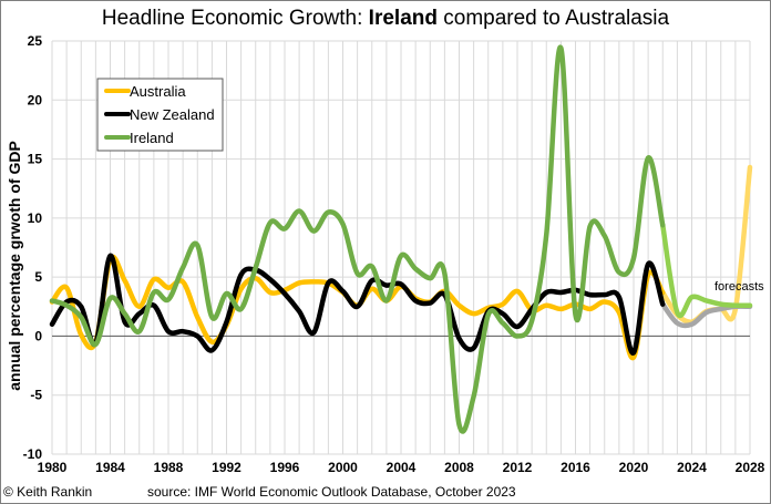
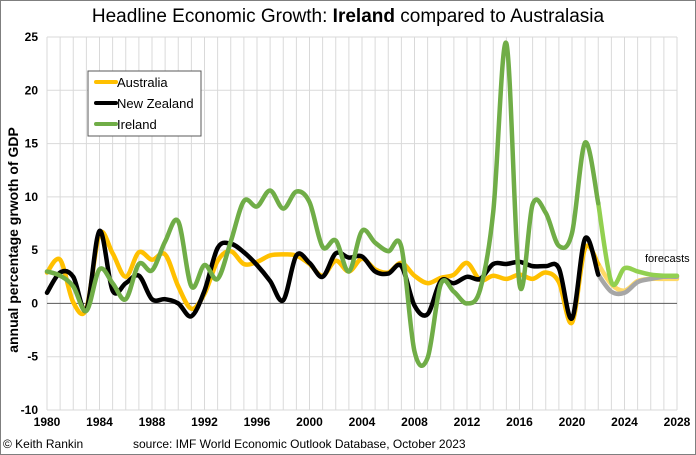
Ireland/2008: -7.5 -> -4.5
New Zealand/2012: 0.8 -> 2.5
Australia/2028: 14.3 -> 2.3
